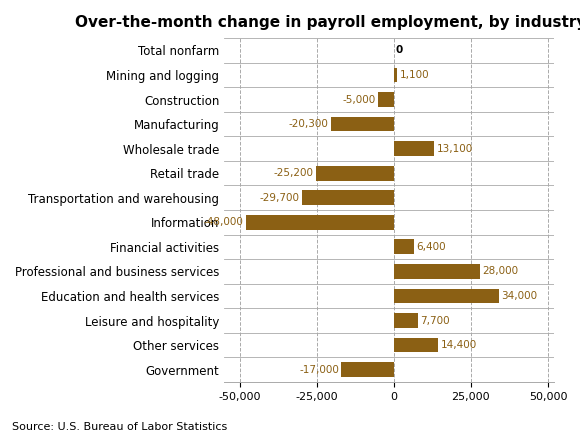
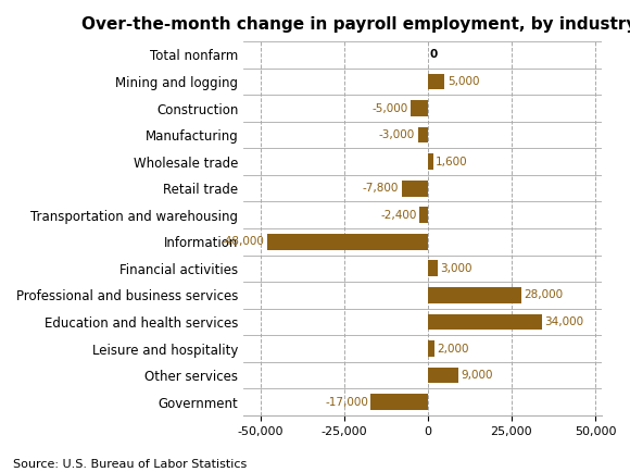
Mining and logging: 1,100 -> 5,000
Manufacturing: -20,300 -> -3,000
Wholesale trade: 13,100 -> 1,600
Retail trade: -25,200 -> -7,800
Transportation and warehousing: -29,700 -> -2,400
Financial activities: 6,400 -> 3,000
Leisure and hospitality: 7,700 -> 2,000
Other services: 14,400 -> 9,000
